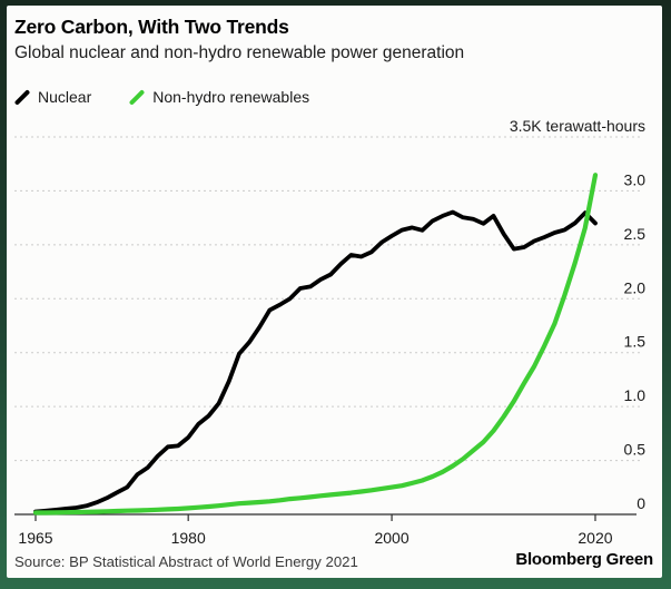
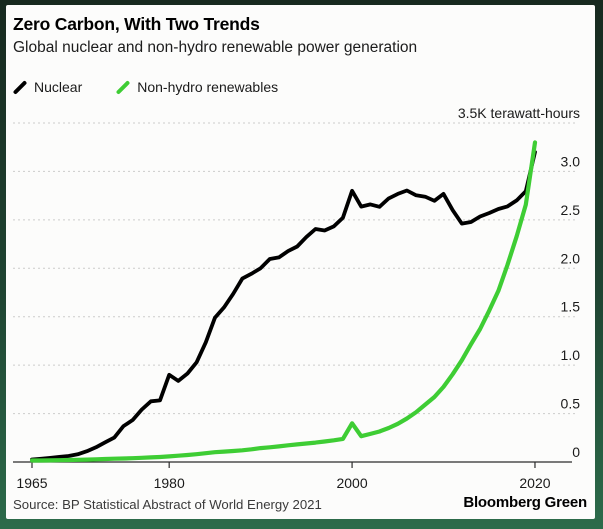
Nuclear/1980: 0.7 -> 0.9
Nuclear/2000: 2.6 -> 2.8
Non-hydro renewables/2000: 0.3 -> 0.4
Nuclear/2020: 2.7 -> 3.2
Non-hydro renewables/2020: 3.1 -> 3.3
